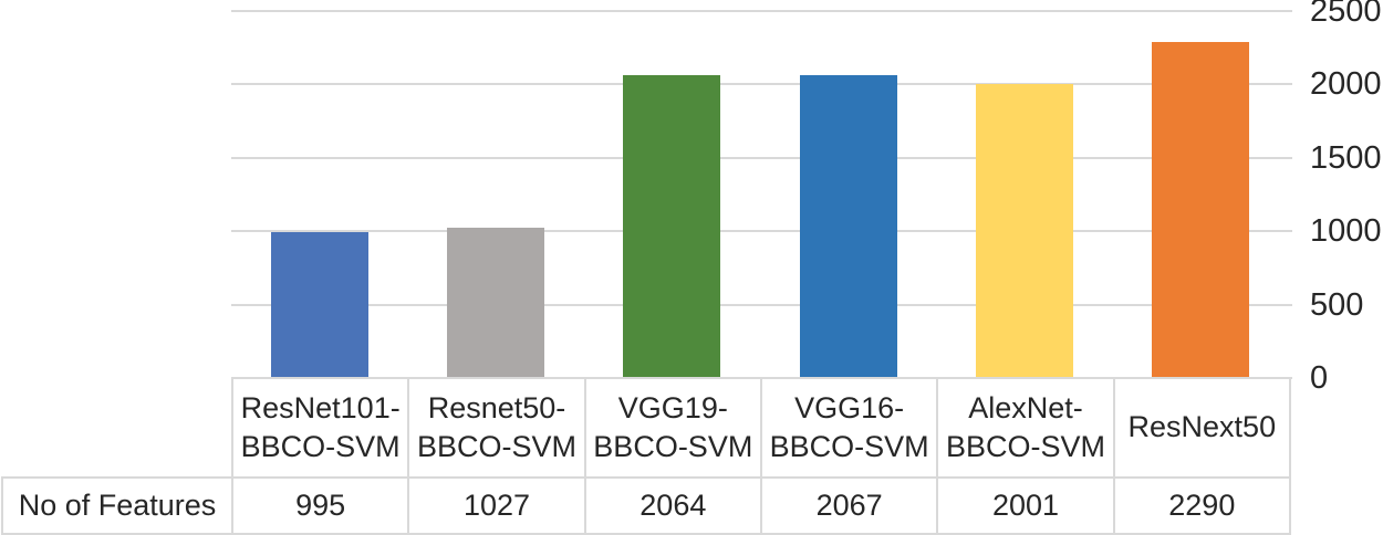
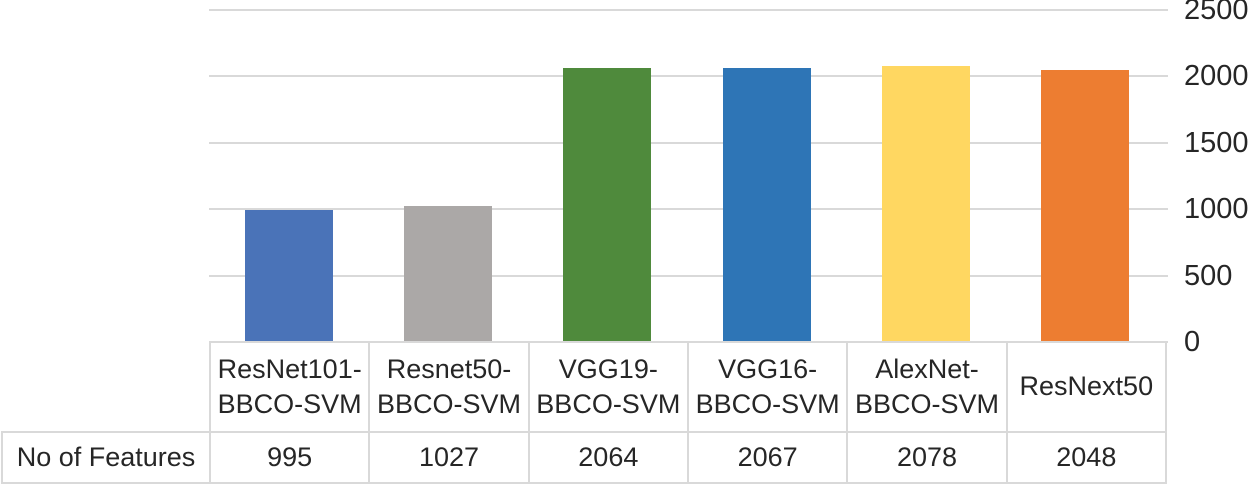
AlexNet-BBCO-SVM: 2001 -> 2078
ResNext50: 2290 -> 2048
